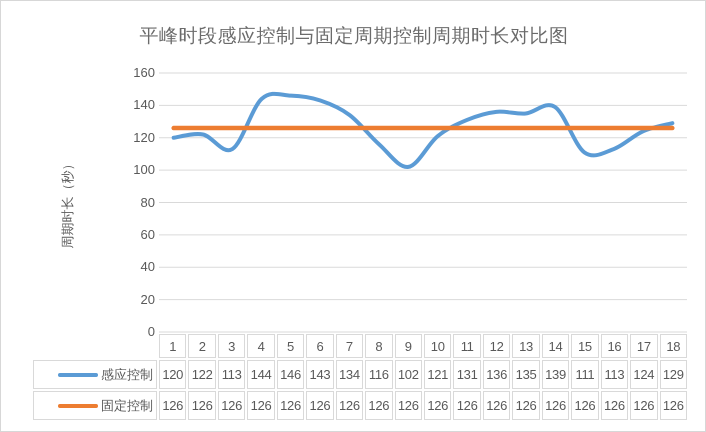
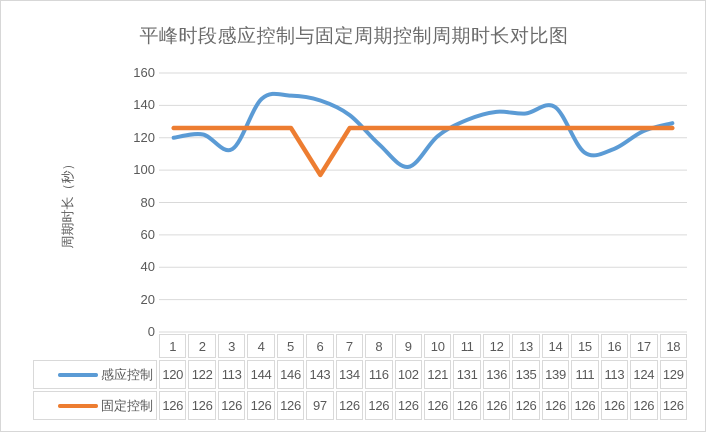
固定控制/6: 126 -> 97
